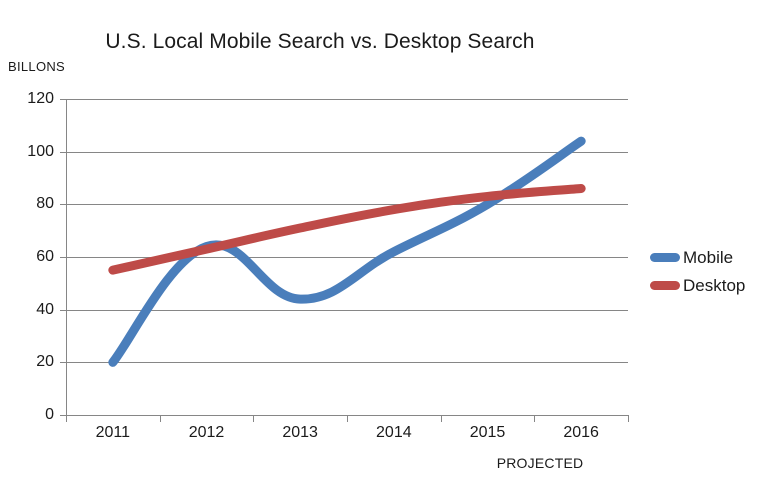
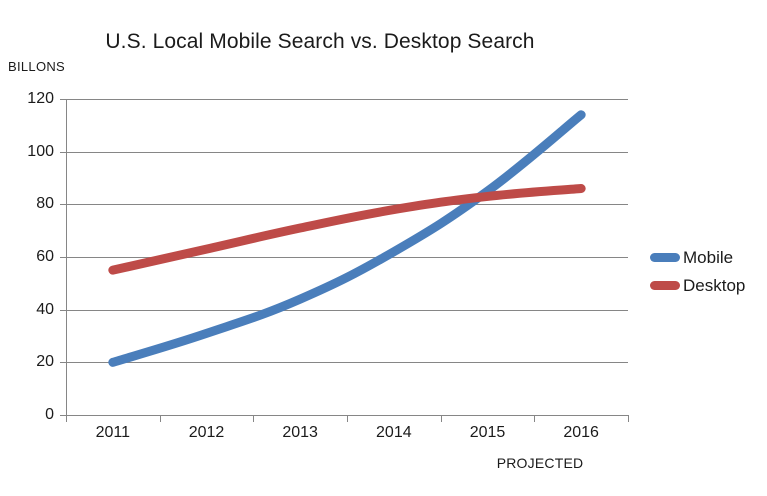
Mobile/2012: 64 -> 31
Mobile/2015: 80 -> 85
Mobile/2016: 104 -> 114
